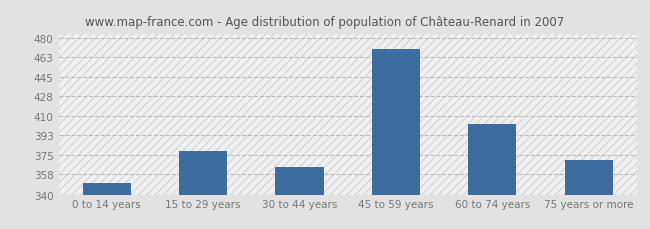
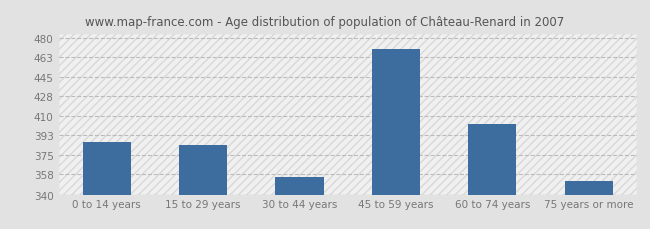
0 to 14 years: 350 -> 387
15 to 29 years: 379 -> 384
30 to 44 years: 365 -> 356
75 years or more: 371 -> 352
